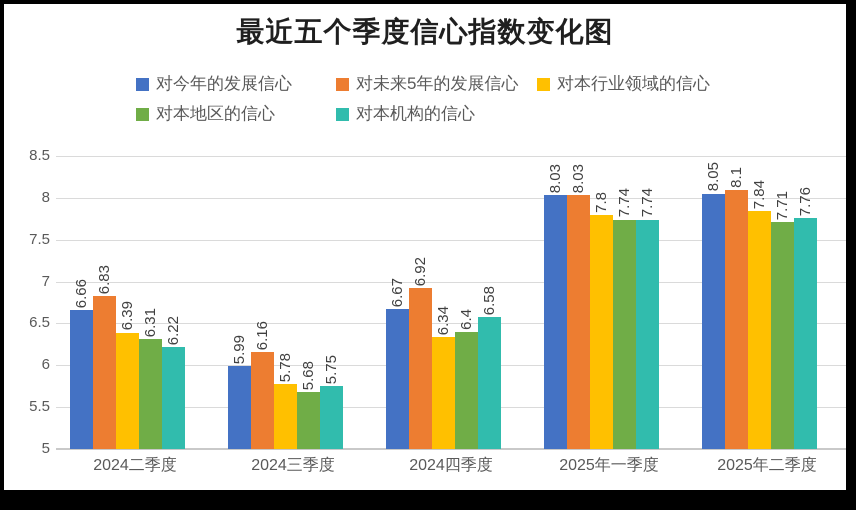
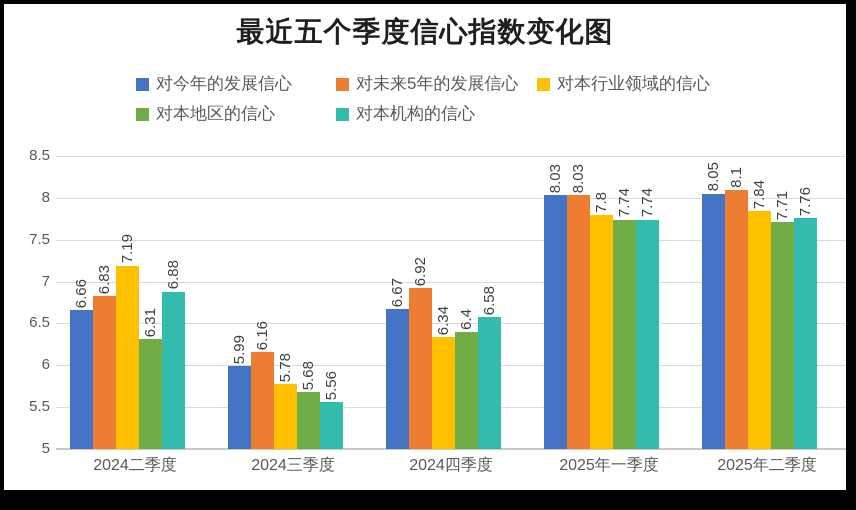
对本行业领域的信心/2024二季度: 6.39 -> 7.19
对本机构的信心/2024二季度: 6.22 -> 6.88
对本机构的信心/2024三季度: 5.75 -> 5.56
